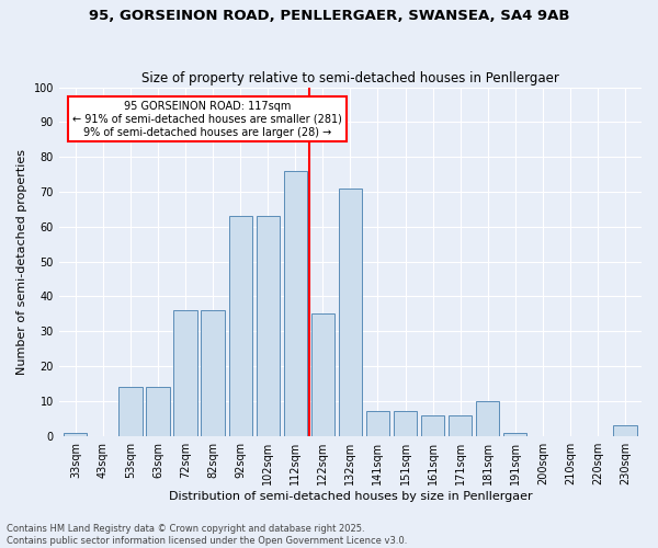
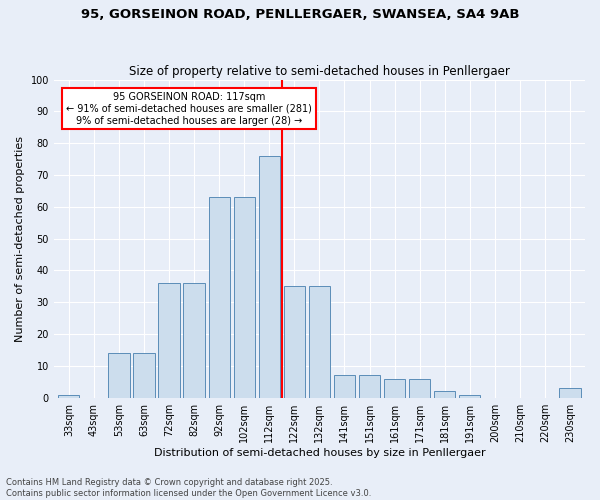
132sqm: 71 -> 35
181sqm: 10 -> 2
